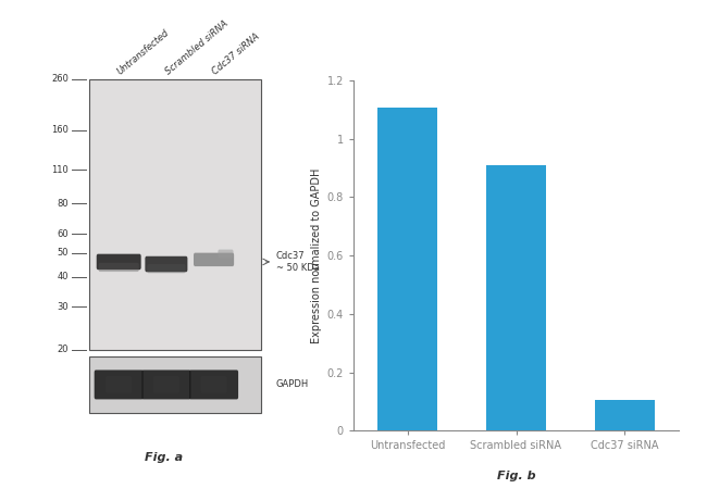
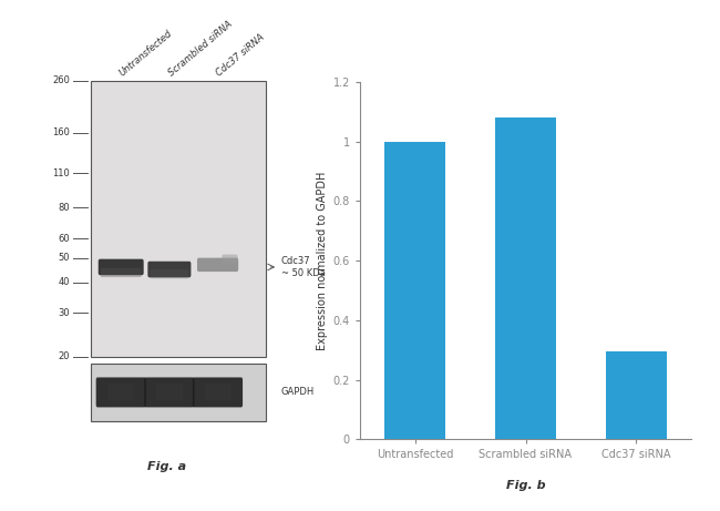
Untransfected: 1.105 -> 1.000
Scrambled siRNA: 0.910 -> 1.080
Cdc37 siRNA: 0.105 -> 0.295
